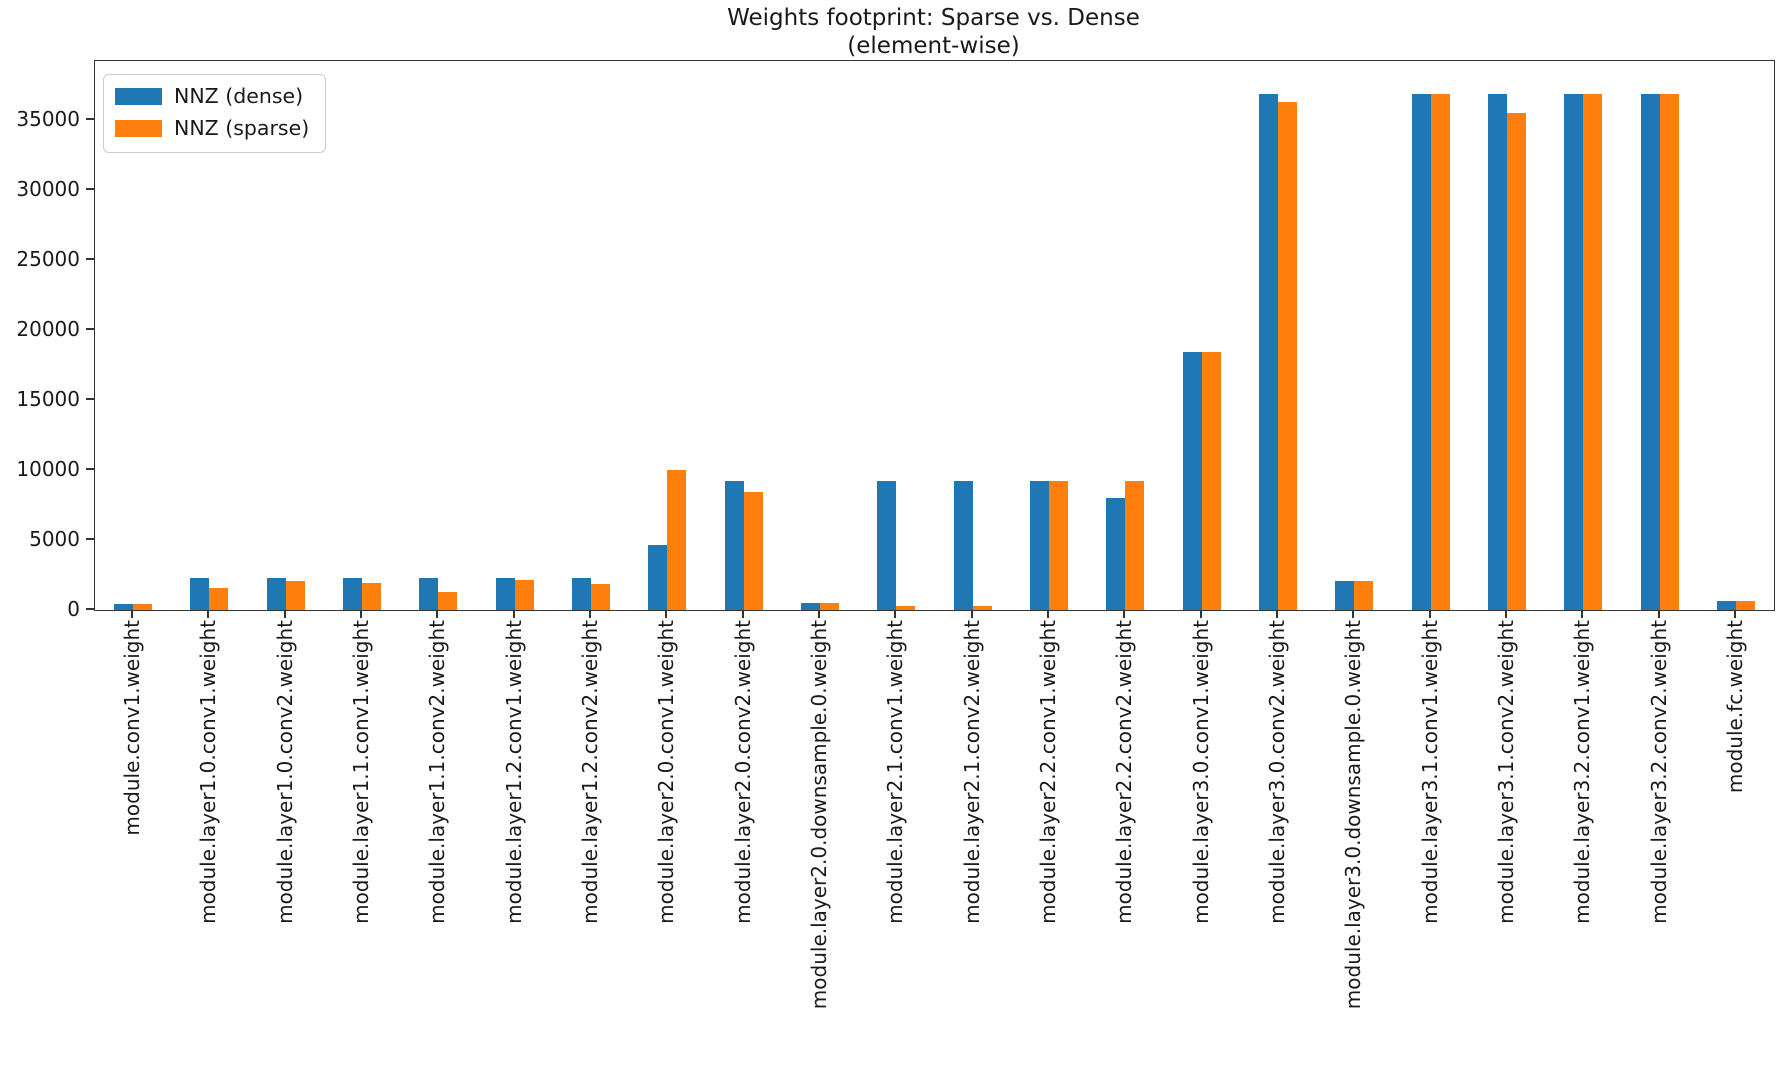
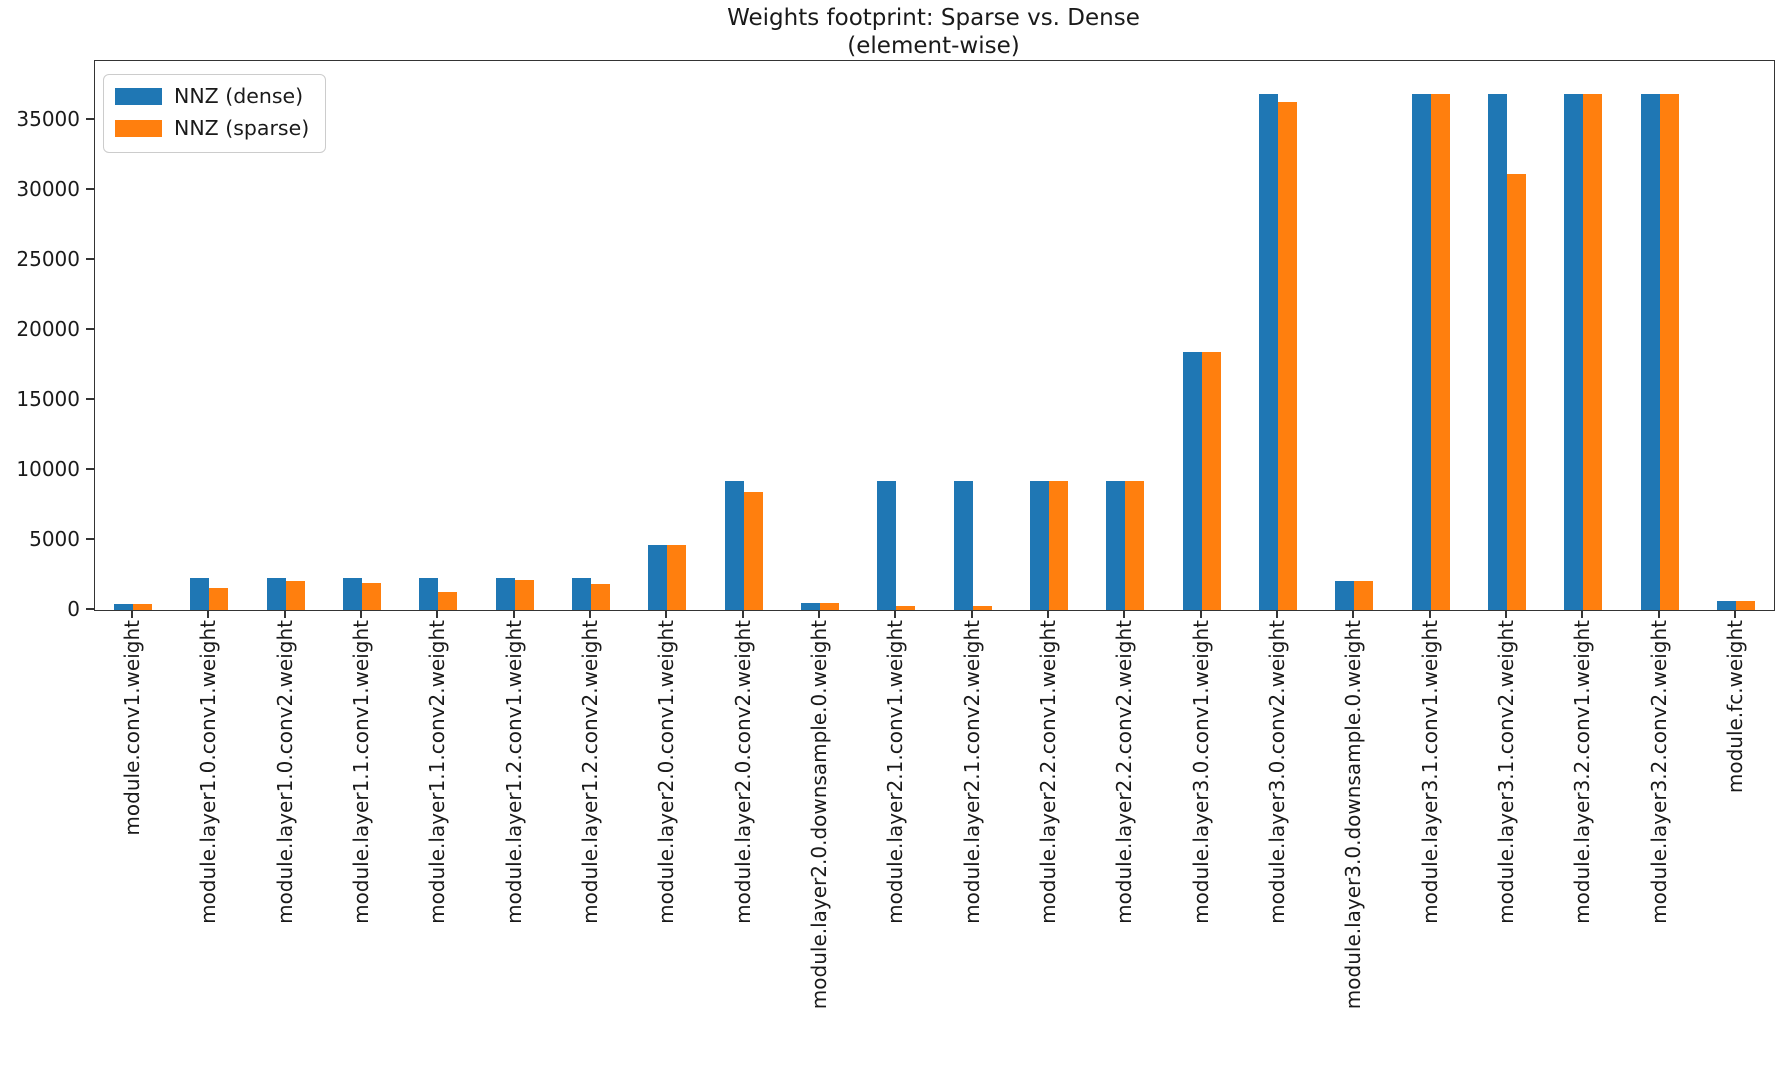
NNZ (sparse)/module.layer2.0.conv1.weight: 10000 -> 4600
NNZ (dense)/module.layer2.2.conv2.weight: 8000 -> 9200
NNZ (sparse)/module.layer3.1.conv2.weight: 35500 -> 31100
